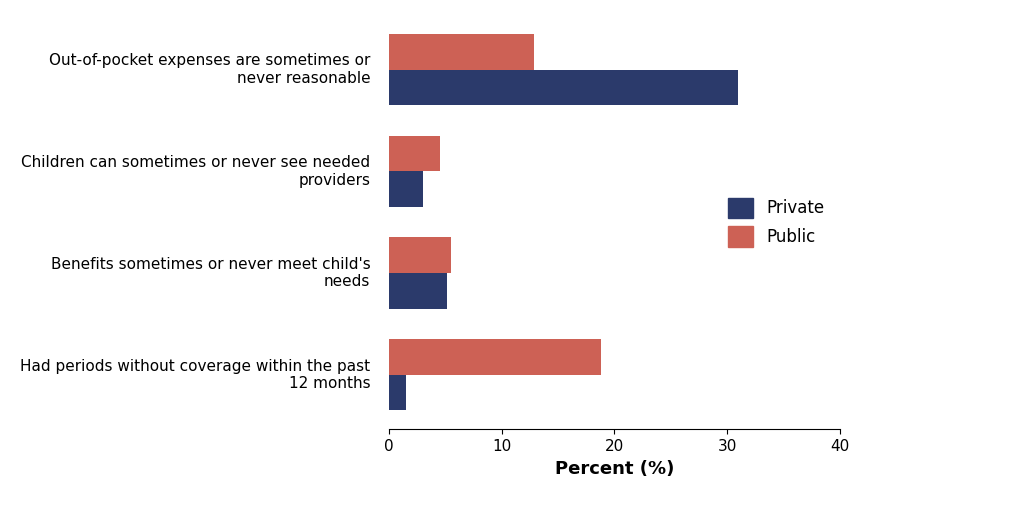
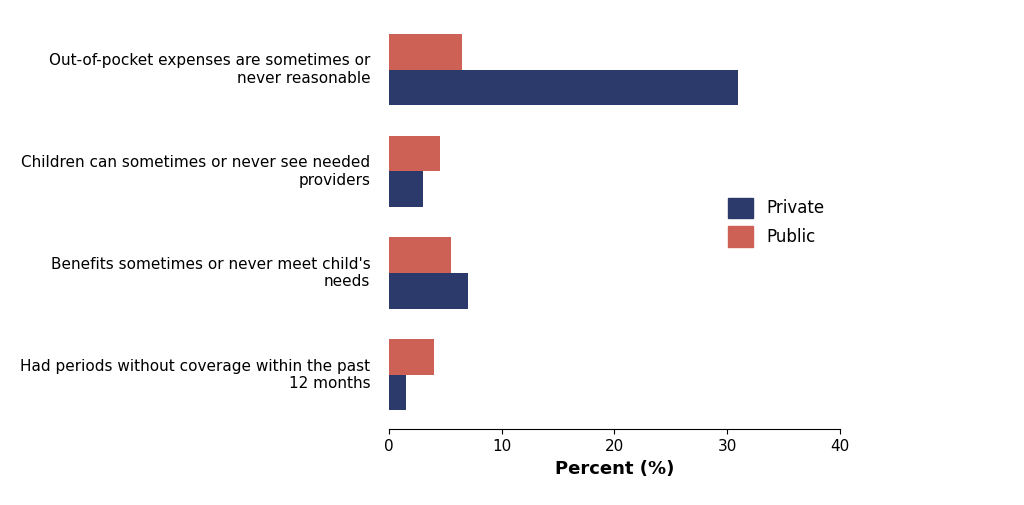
Public/Out-of-pocket expenses are sometimes or never reasonable: 12.9 -> 6.5
Private/Benefits sometimes or never meet child's needs: 5.1 -> 7.0
Public/Had periods without coverage within the past 12 months: 18.8 -> 4.0
